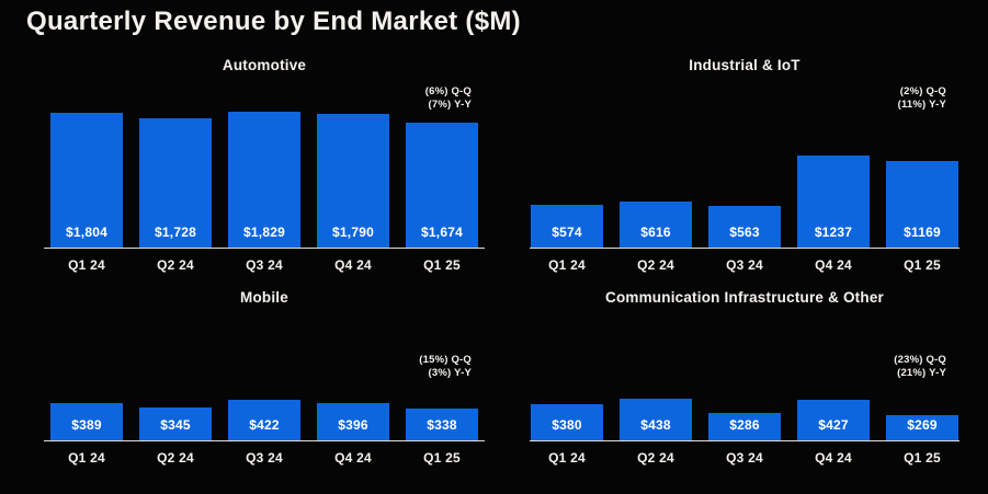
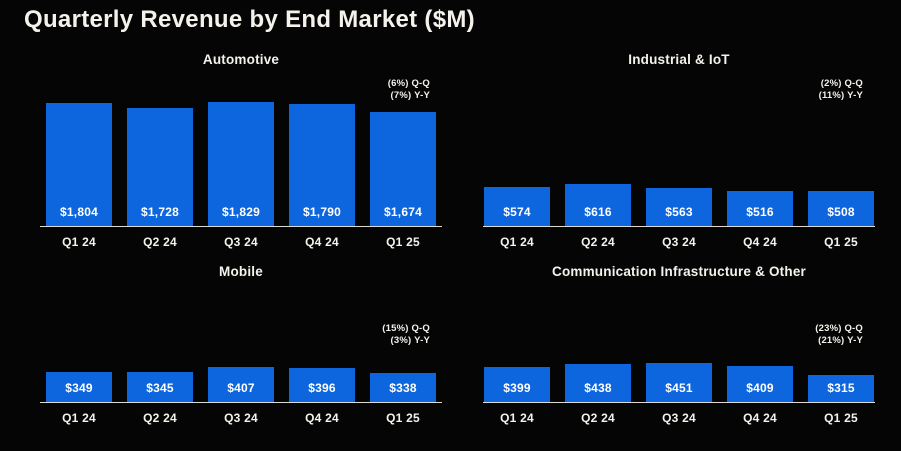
Industrial & IoT/Q4 24: $1237 -> $516
Industrial & IoT/Q1 25: $1169 -> $508
Mobile/Q1 24: $389 -> $349
Mobile/Q3 24: $422 -> $407
Communication Infrastructure & Other/Q1 24: $380 -> $399
Communication Infrastructure & Other/Q3 24: $286 -> $451
Communication Infrastructure & Other/Q4 24: $427 -> $409
Communication Infrastructure & Other/Q1 25: $269 -> $315
